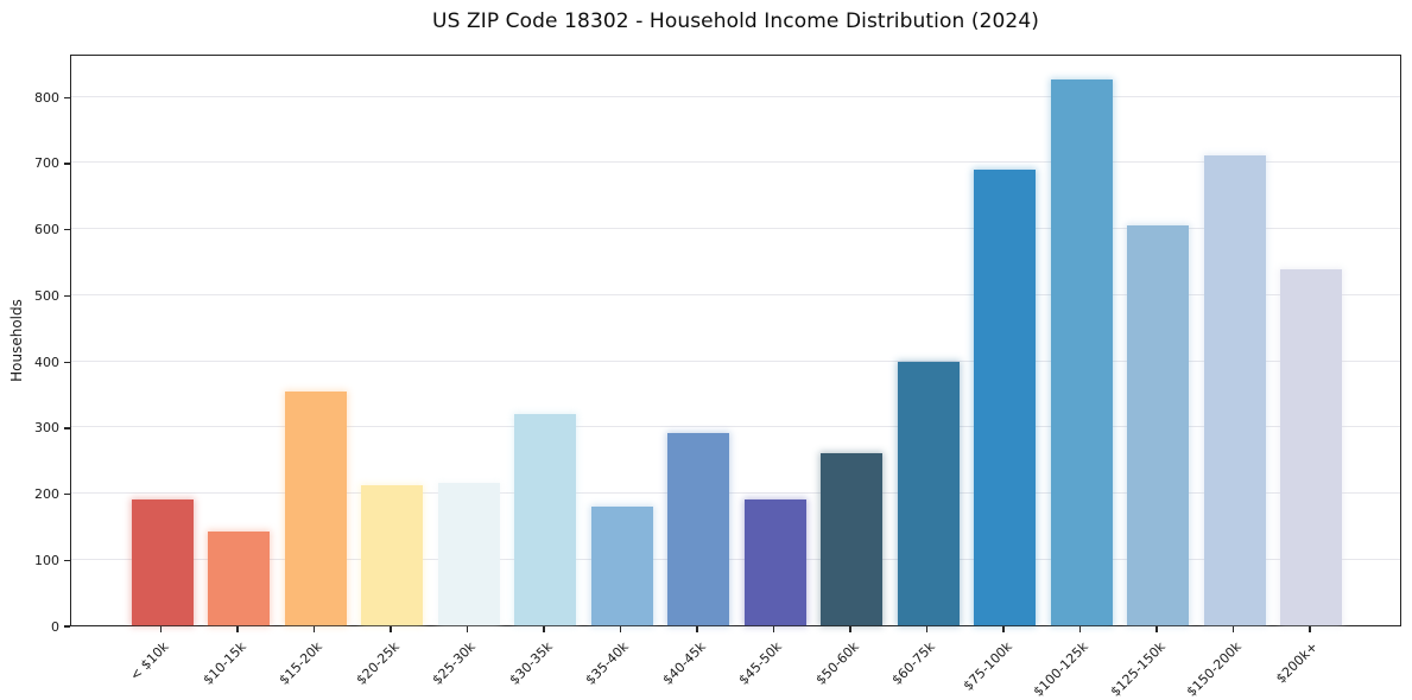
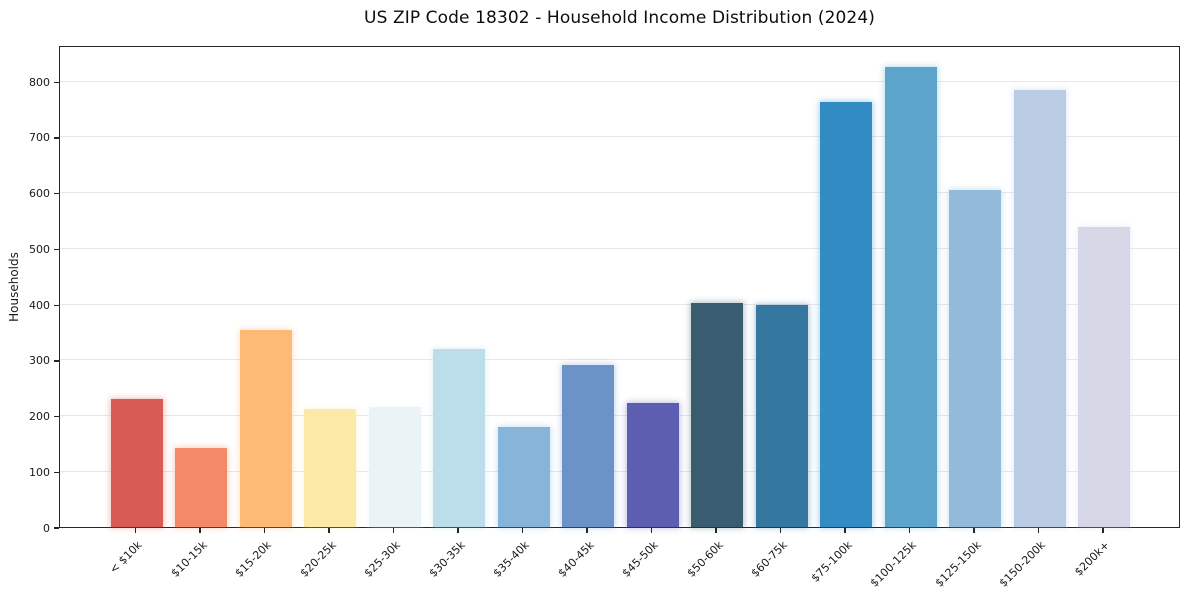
< $10k: 190 -> 230
$45-50k: 190 -> 220
$50-60k: 260 -> 400
$75-100k: 690 -> 760
$150-200k: 710 -> 780
